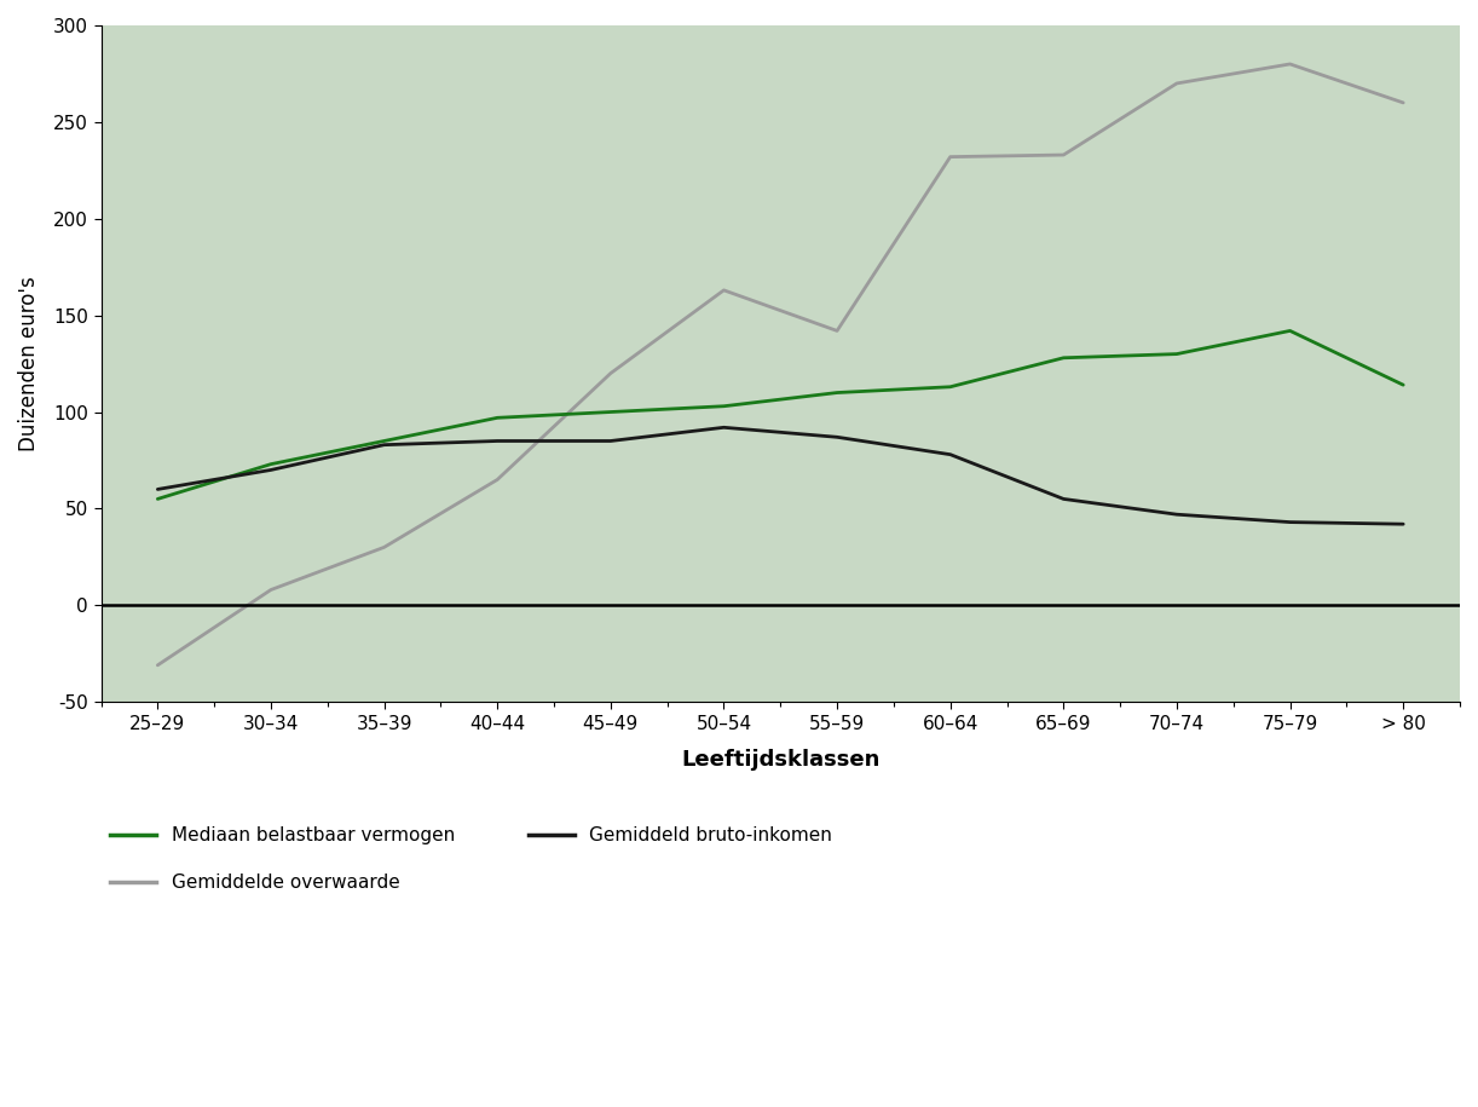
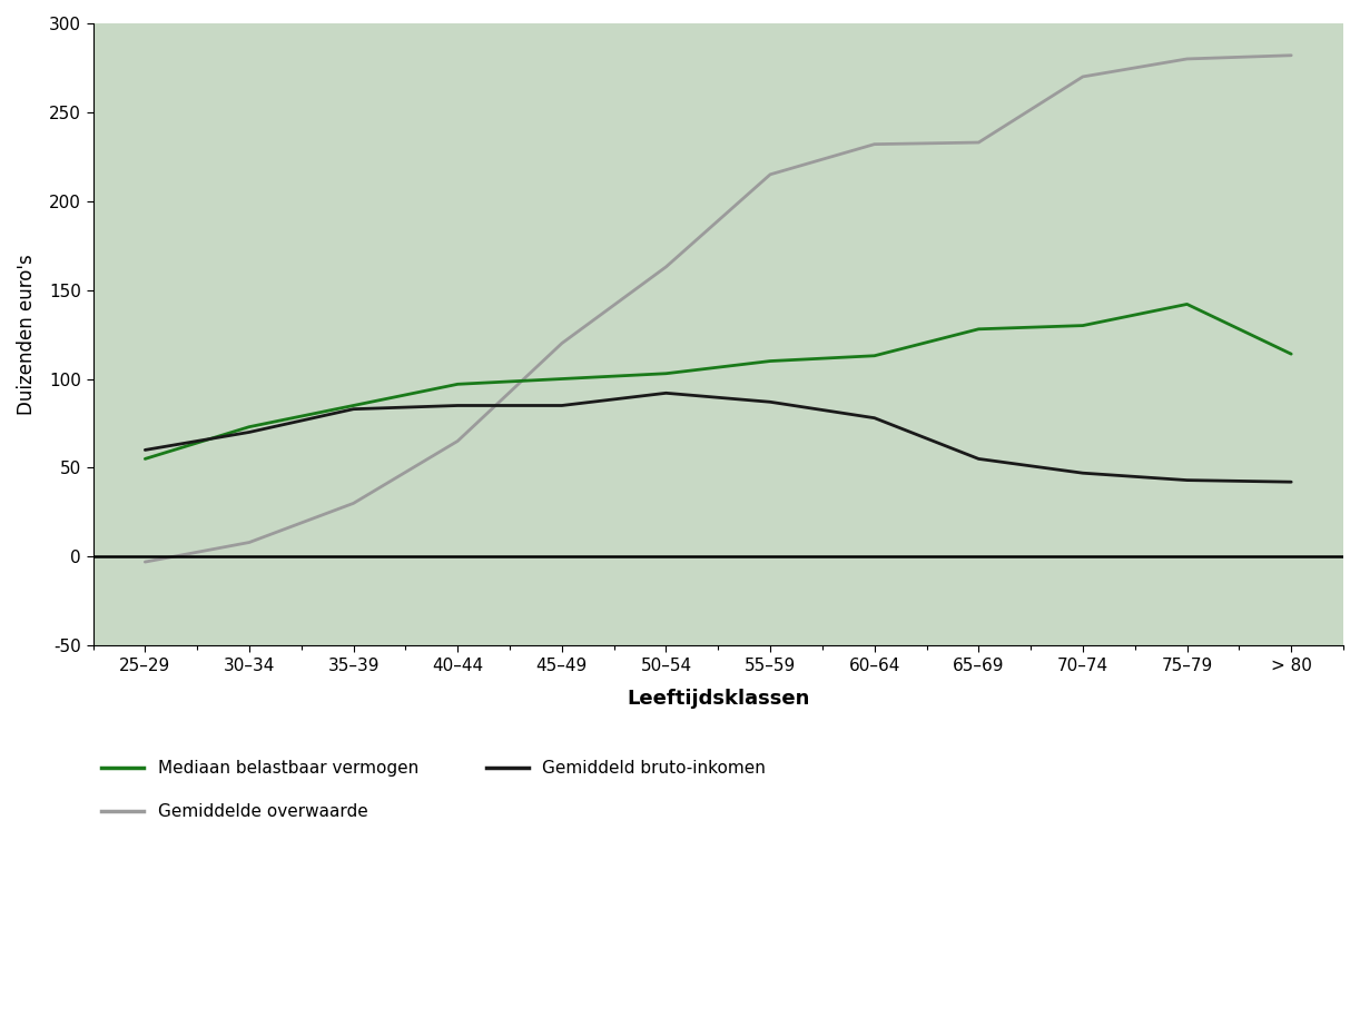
Gemiddelde overwaarde/25–29: -31 -> -3
Gemiddelde overwaarde/55–59: 142 -> 215
Gemiddelde overwaarde/> 80: 260 -> 282
